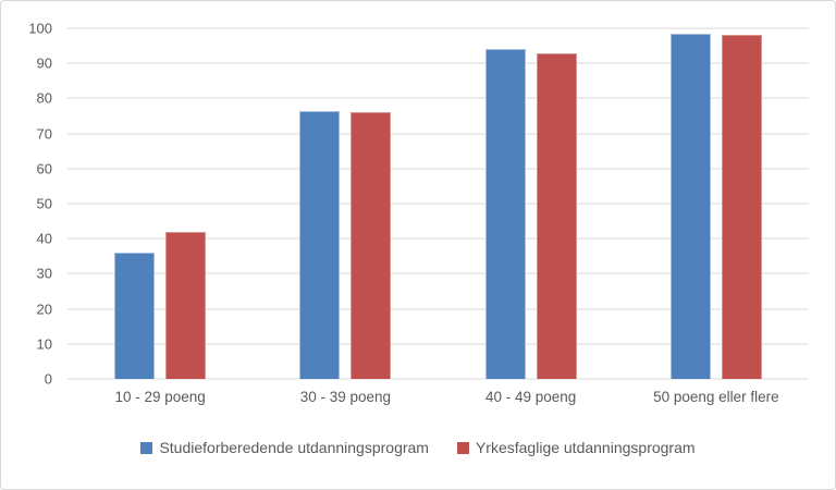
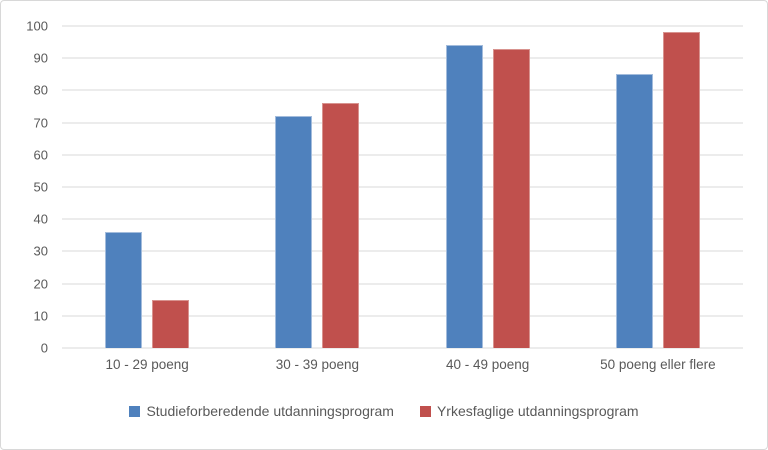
Yrkesfaglige utdanningsprogram/10 - 29 poeng: 42 -> 15
Studieforberedende utdanningsprogram/30 - 39 poeng: 76 -> 72
Studieforberedende utdanningsprogram/50 poeng eller flere: 98 -> 85
